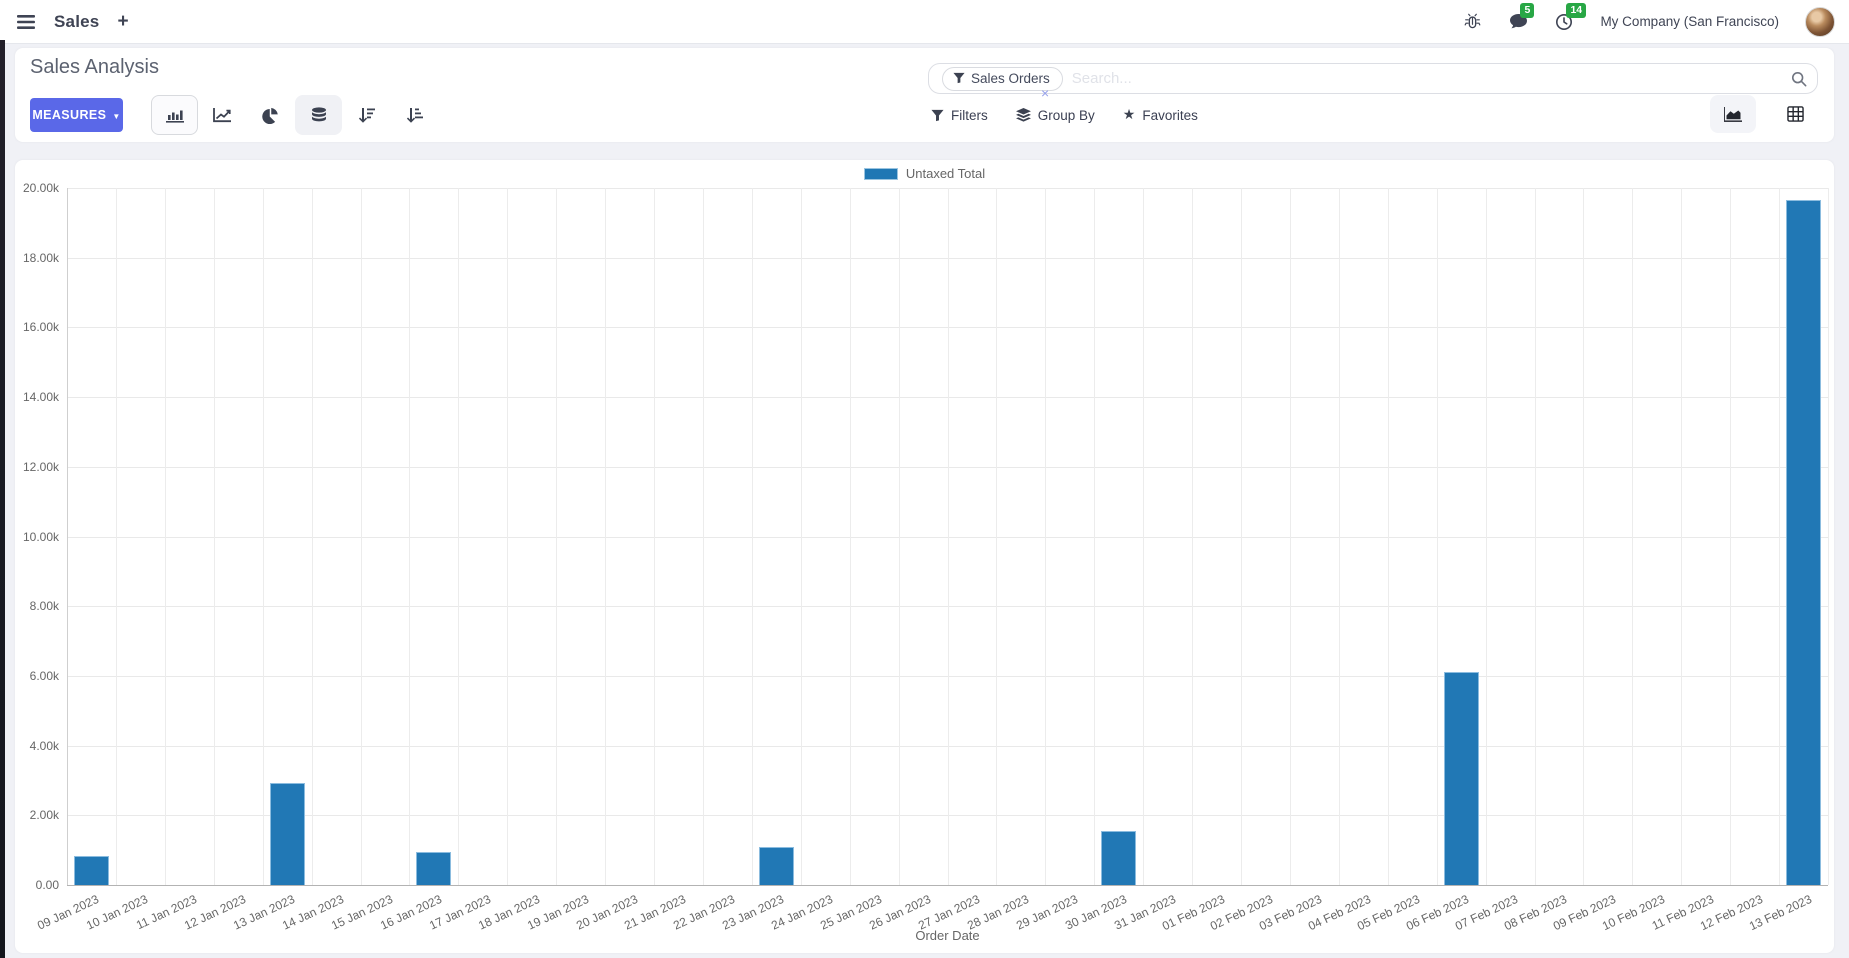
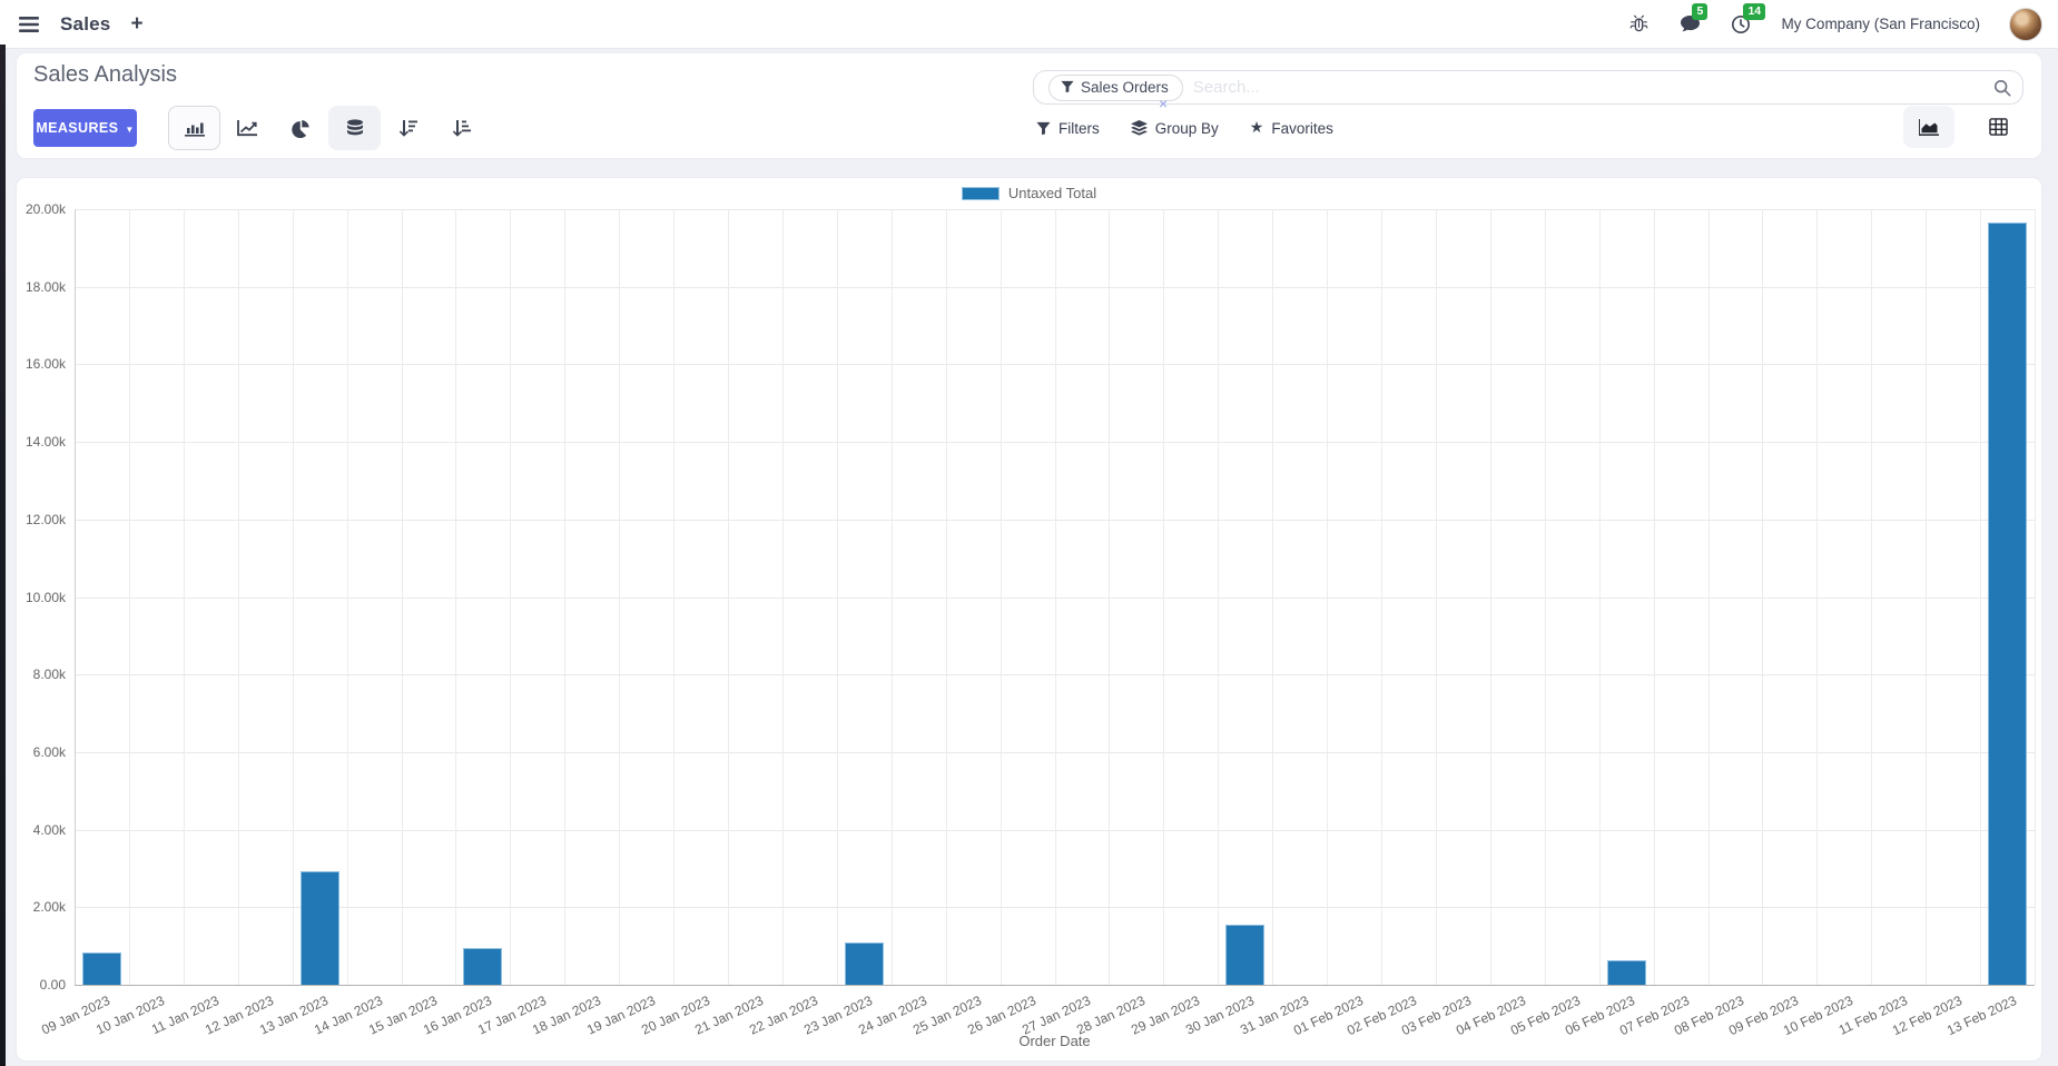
06 Feb 2023: 6.1k -> 0.6k
